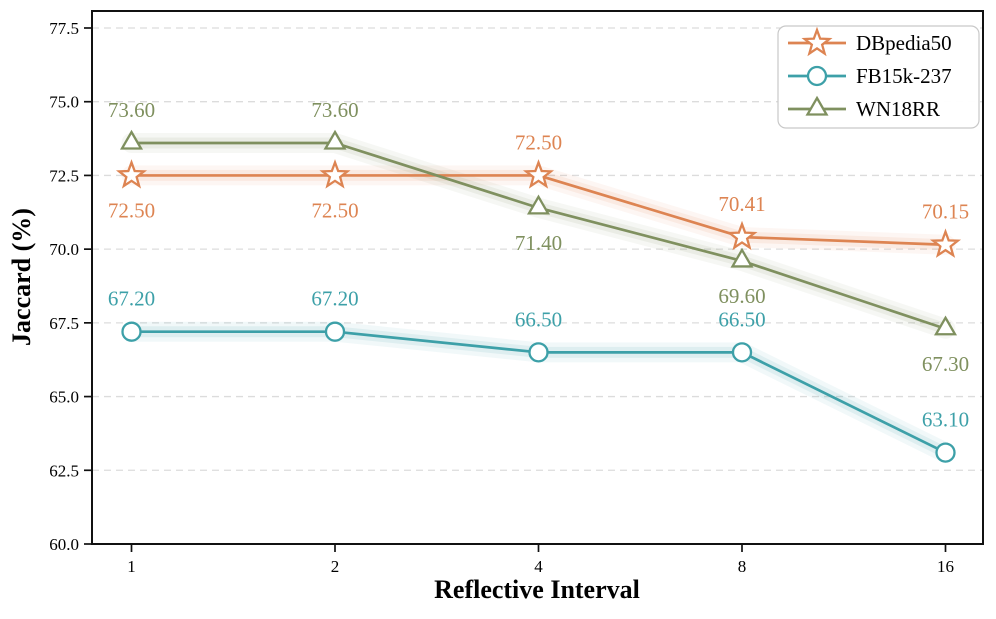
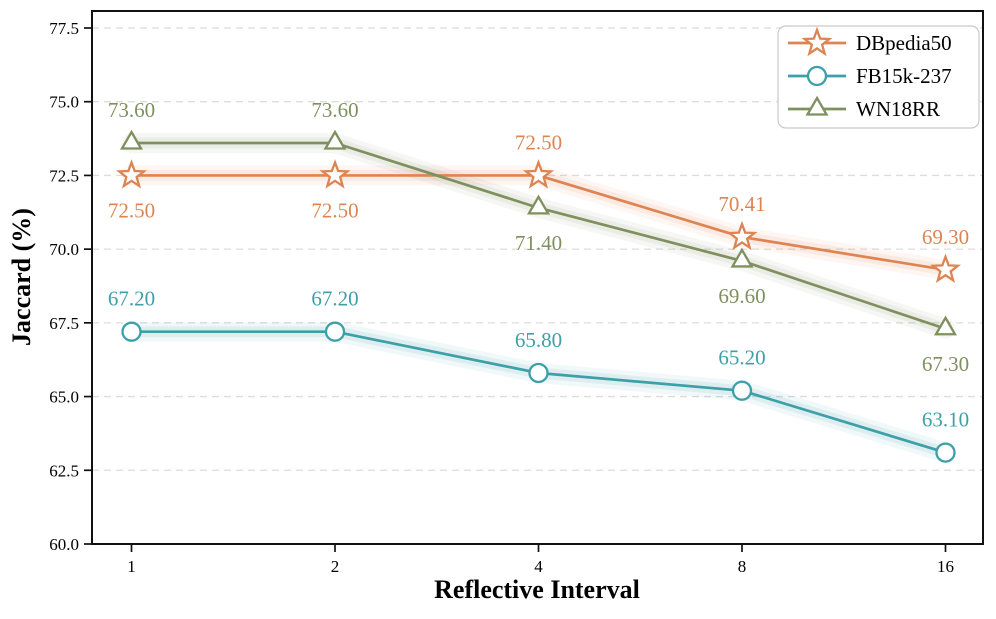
FB15k-237/4: 66.50 -> 65.80
FB15k-237/8: 66.50 -> 65.20
DBpedia50/16: 70.15 -> 69.30
